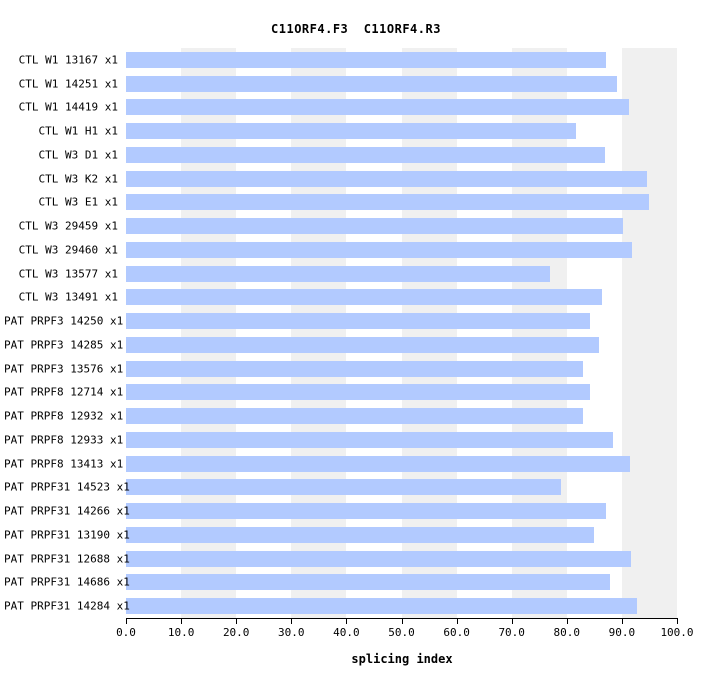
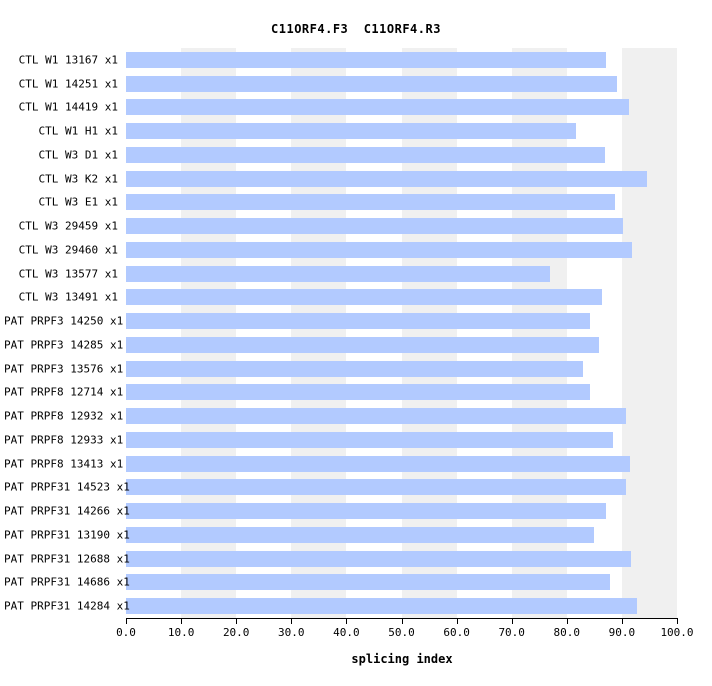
CTL W3 E1 x1: 95 -> 89
PAT PRPF8 12932 x1: 83 -> 91
PAT PRPF31 14523 x1: 79 -> 91
